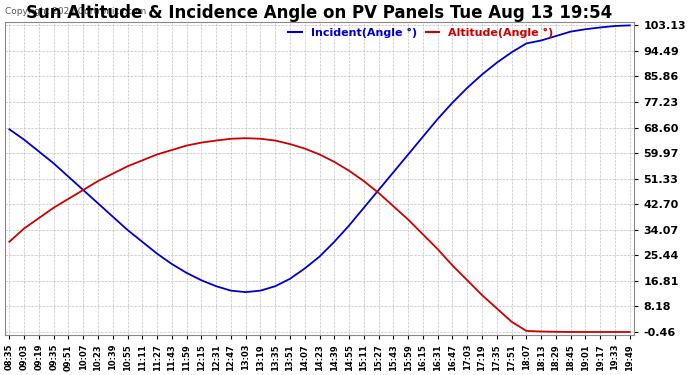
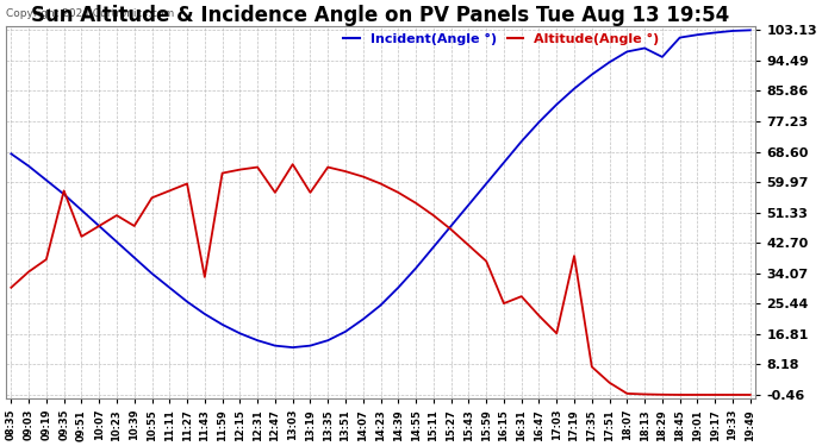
Altitude(Angle °)/09:35: 41.5 -> 57.5
Altitude(Angle °)/10:39: 53.0 -> 47.5
Altitude(Angle °)/11:43: 61.0 -> 33.0
Altitude(Angle °)/12:47: 64.8 -> 57.0
Altitude(Angle °)/13:19: 64.8 -> 57.0
Altitude(Angle °)/16:15: 32.5 -> 25.5
Altitude(Angle °)/17:19: 12.0 -> 39.0
Incident(Angle °)/18:29: 99.5 -> 95.5
